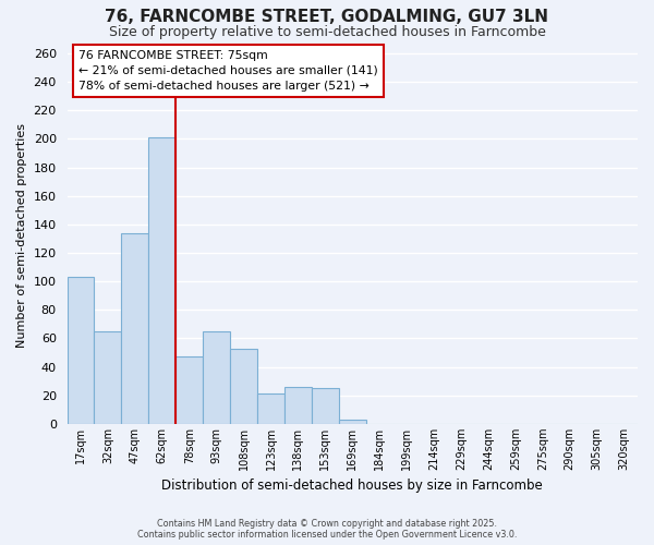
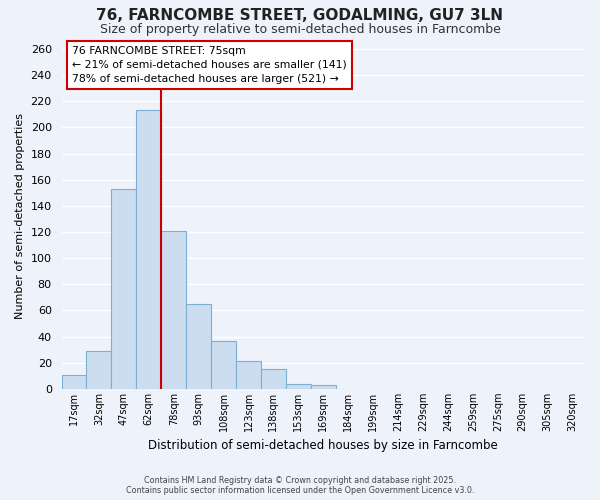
17sqm: 103 -> 11
32sqm: 65 -> 29
47sqm: 134 -> 153
62sqm: 201 -> 213
78sqm: 47 -> 121
108sqm: 53 -> 37
138sqm: 26 -> 15
153sqm: 25 -> 4
